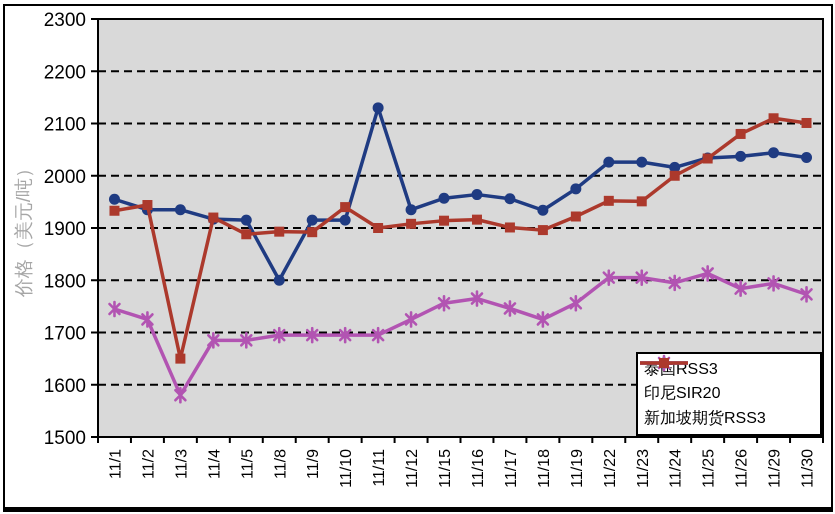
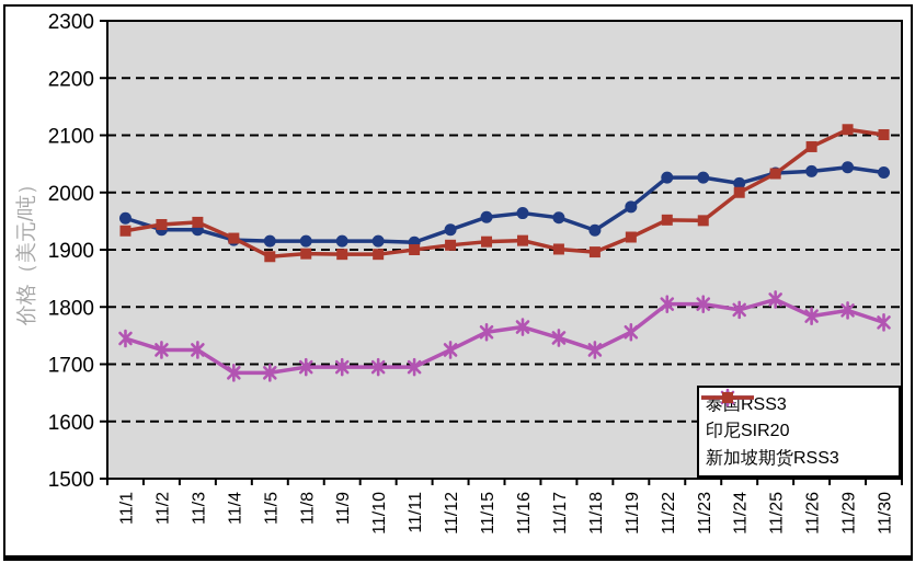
印尼SIR20/11/3: 1580 -> 1720
新加坡期货RSS3/11/3: 1650 -> 1950
泰国RSS3/11/8: 1800 -> 1920
新加坡期货RSS3/11/10: 1940 -> 1890
泰国RSS3/11/11: 2130 -> 1910
